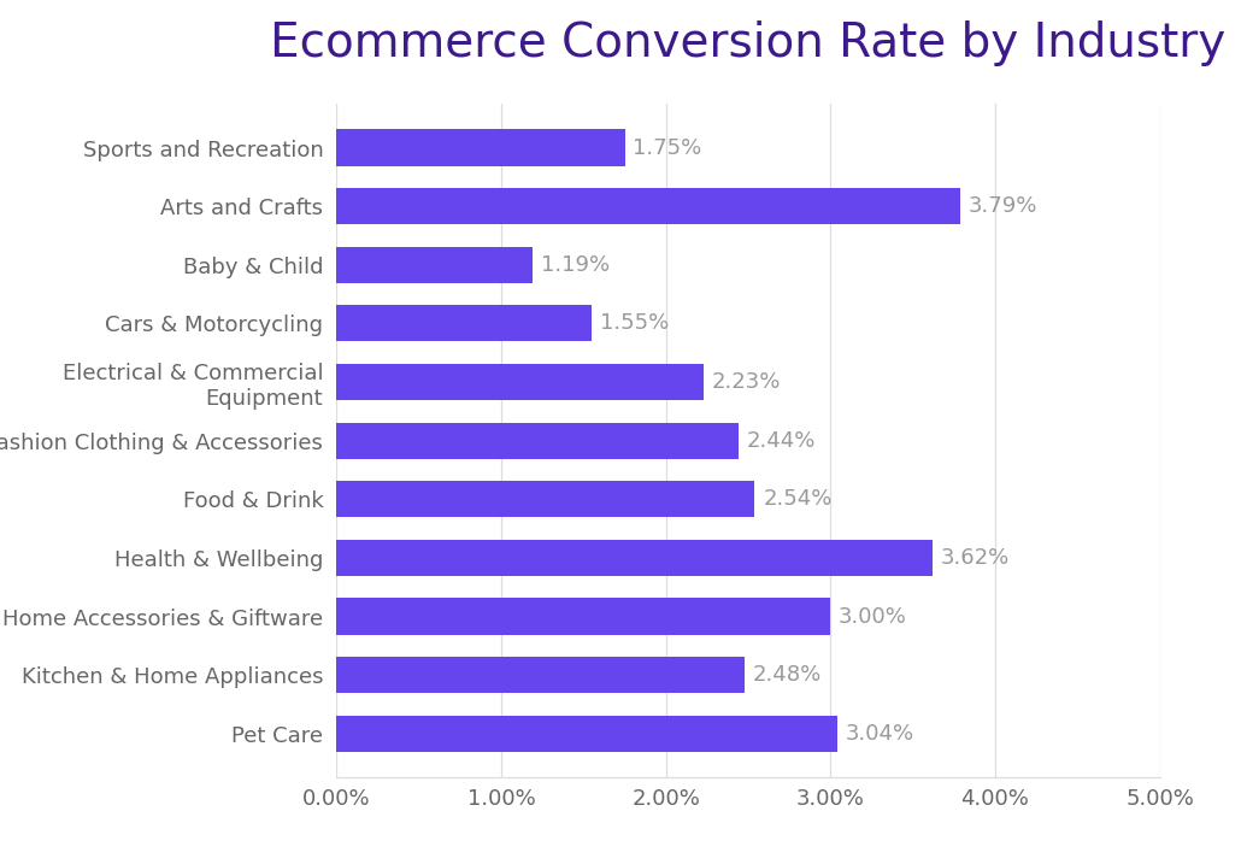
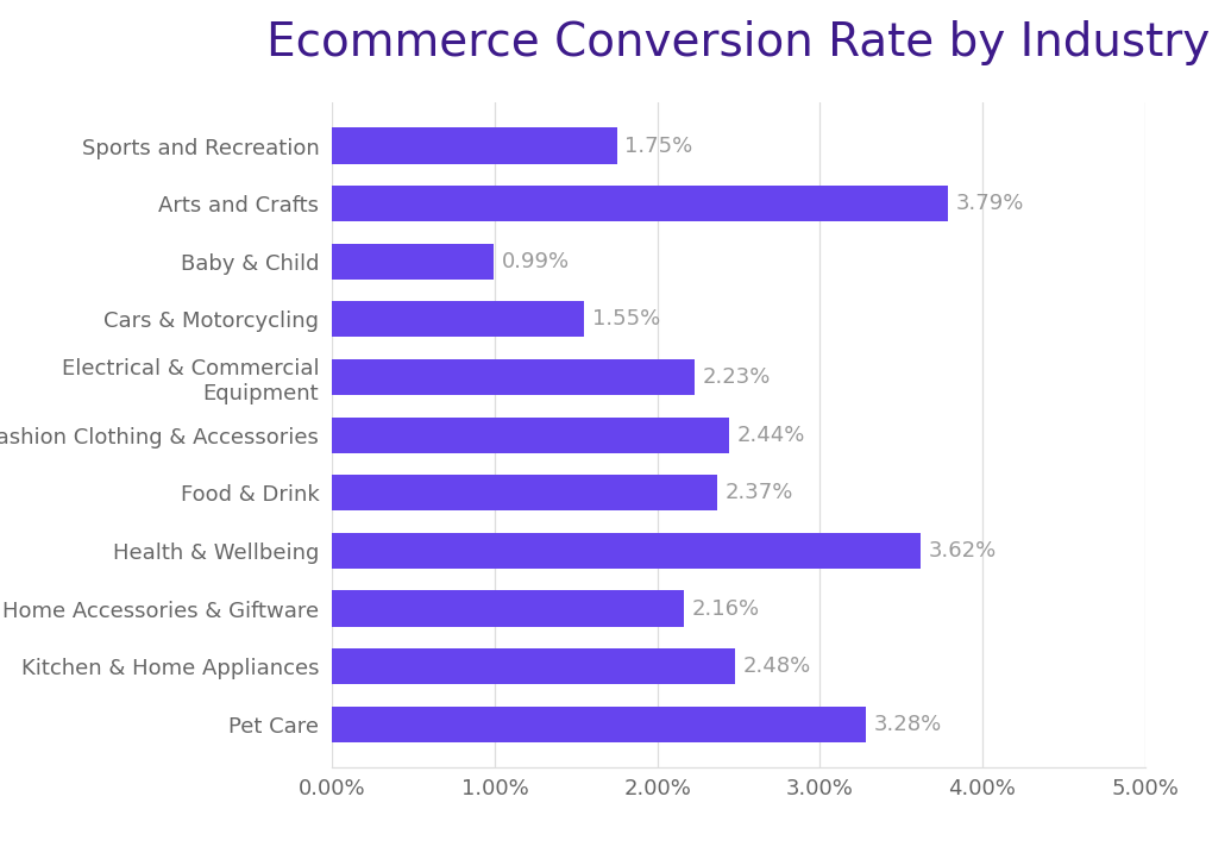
Baby & Child: 1.19% -> 0.99%
Food & Drink: 2.54% -> 2.37%
Home Accessories & Giftware: 3.00% -> 2.16%
Pet Care: 3.04% -> 3.28%
